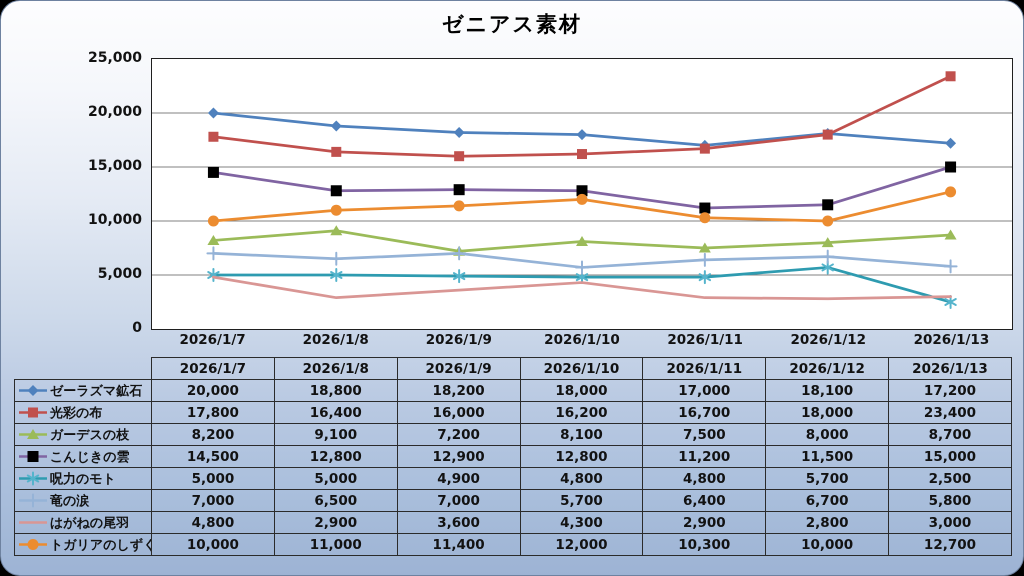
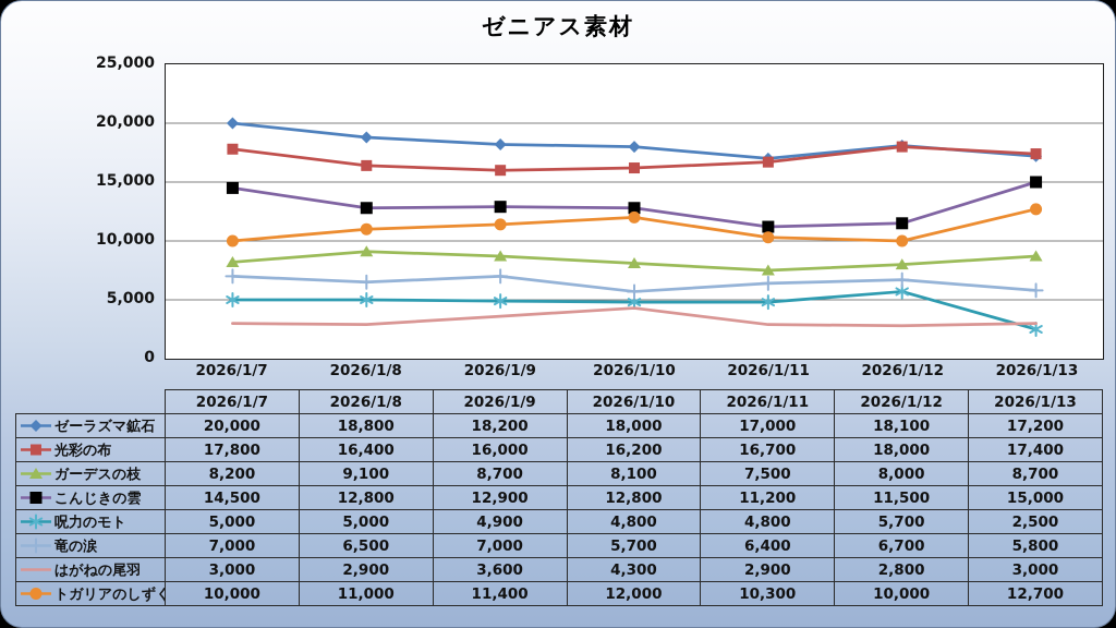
はがねの尾羽/2026/1/7: 4,800 -> 3,000
ガーデスの枝/2026/1/9: 7,200 -> 8,700
光彩の布/2026/1/13: 23,400 -> 17,400
